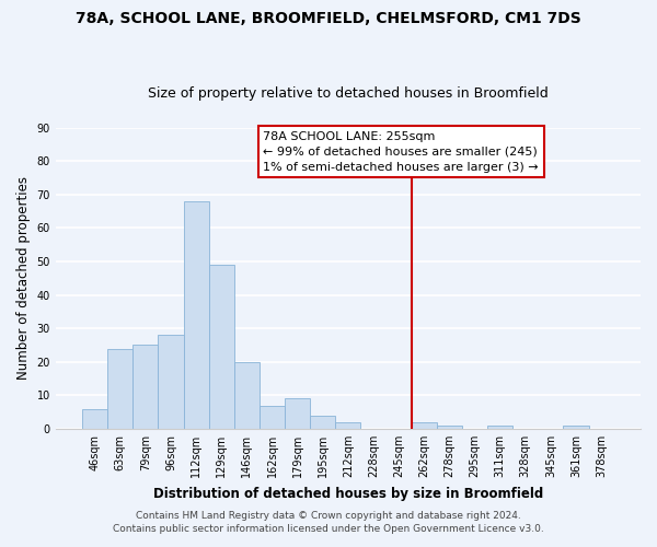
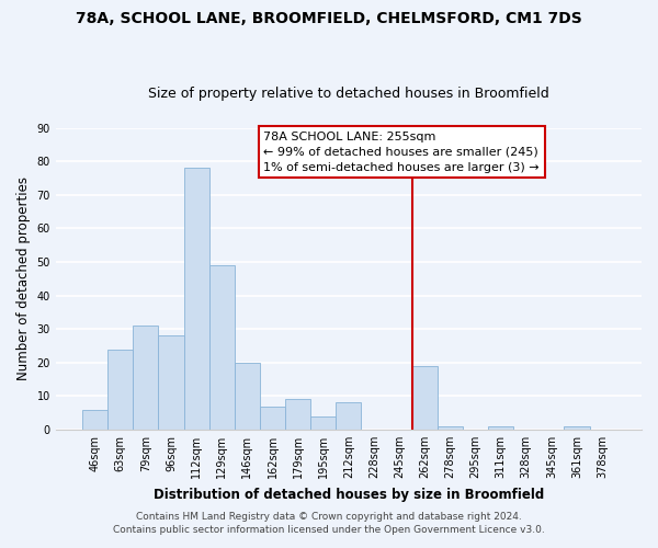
79sqm: 25 -> 31
112sqm: 68 -> 78
212sqm: 2 -> 8
262sqm: 2 -> 19
